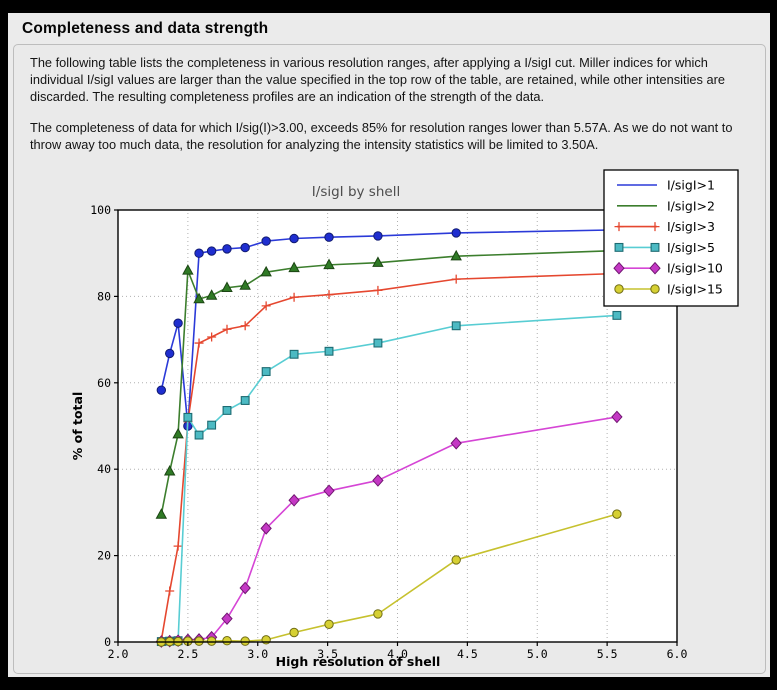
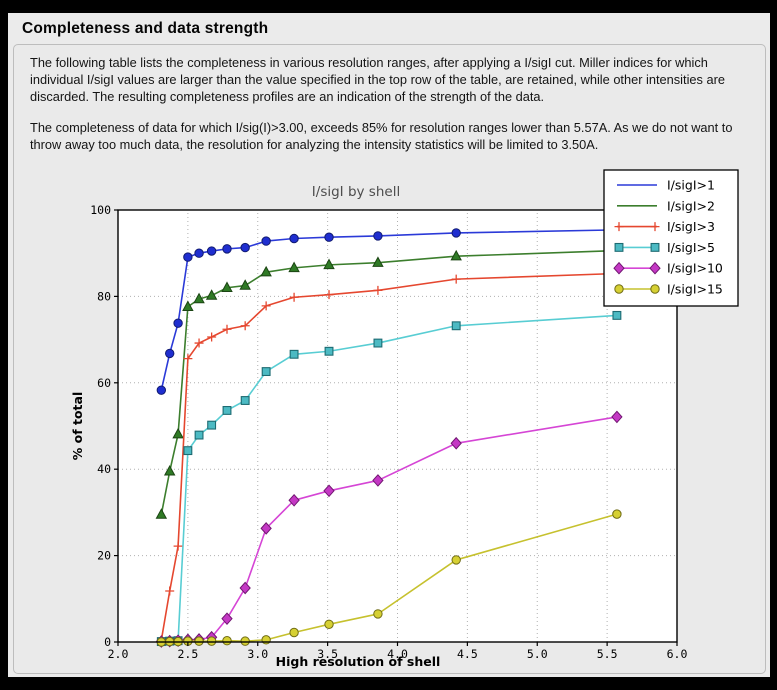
I/sigI>1/2.5: 50 -> 89
I/sigI>2/2.5: 86 -> 78
I/sigI>3/2.5: 51 -> 66
I/sigI>5/2.5: 52 -> 44
